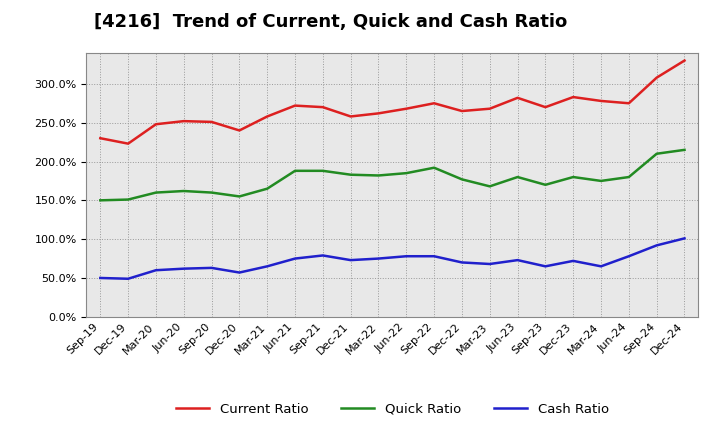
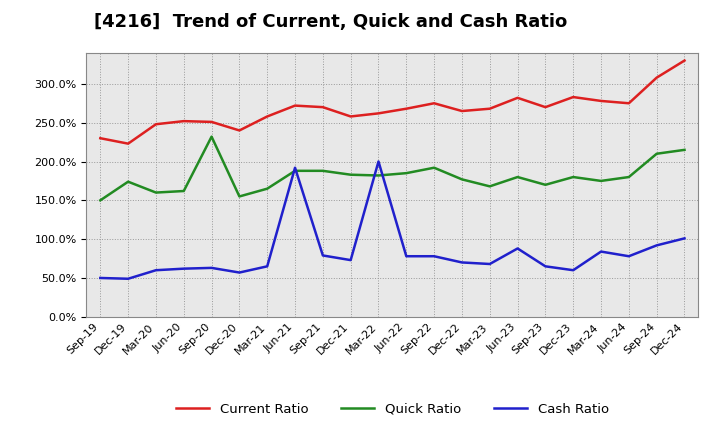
Quick Ratio/Dec-19: 151% -> 174%
Quick Ratio/Sep-20: 160% -> 232%
Cash Ratio/Jun-21: 75% -> 192%
Cash Ratio/Mar-22: 75% -> 200%
Cash Ratio/Jun-23: 73% -> 88%
Cash Ratio/Dec-23: 72% -> 60%
Cash Ratio/Mar-24: 65% -> 84%
